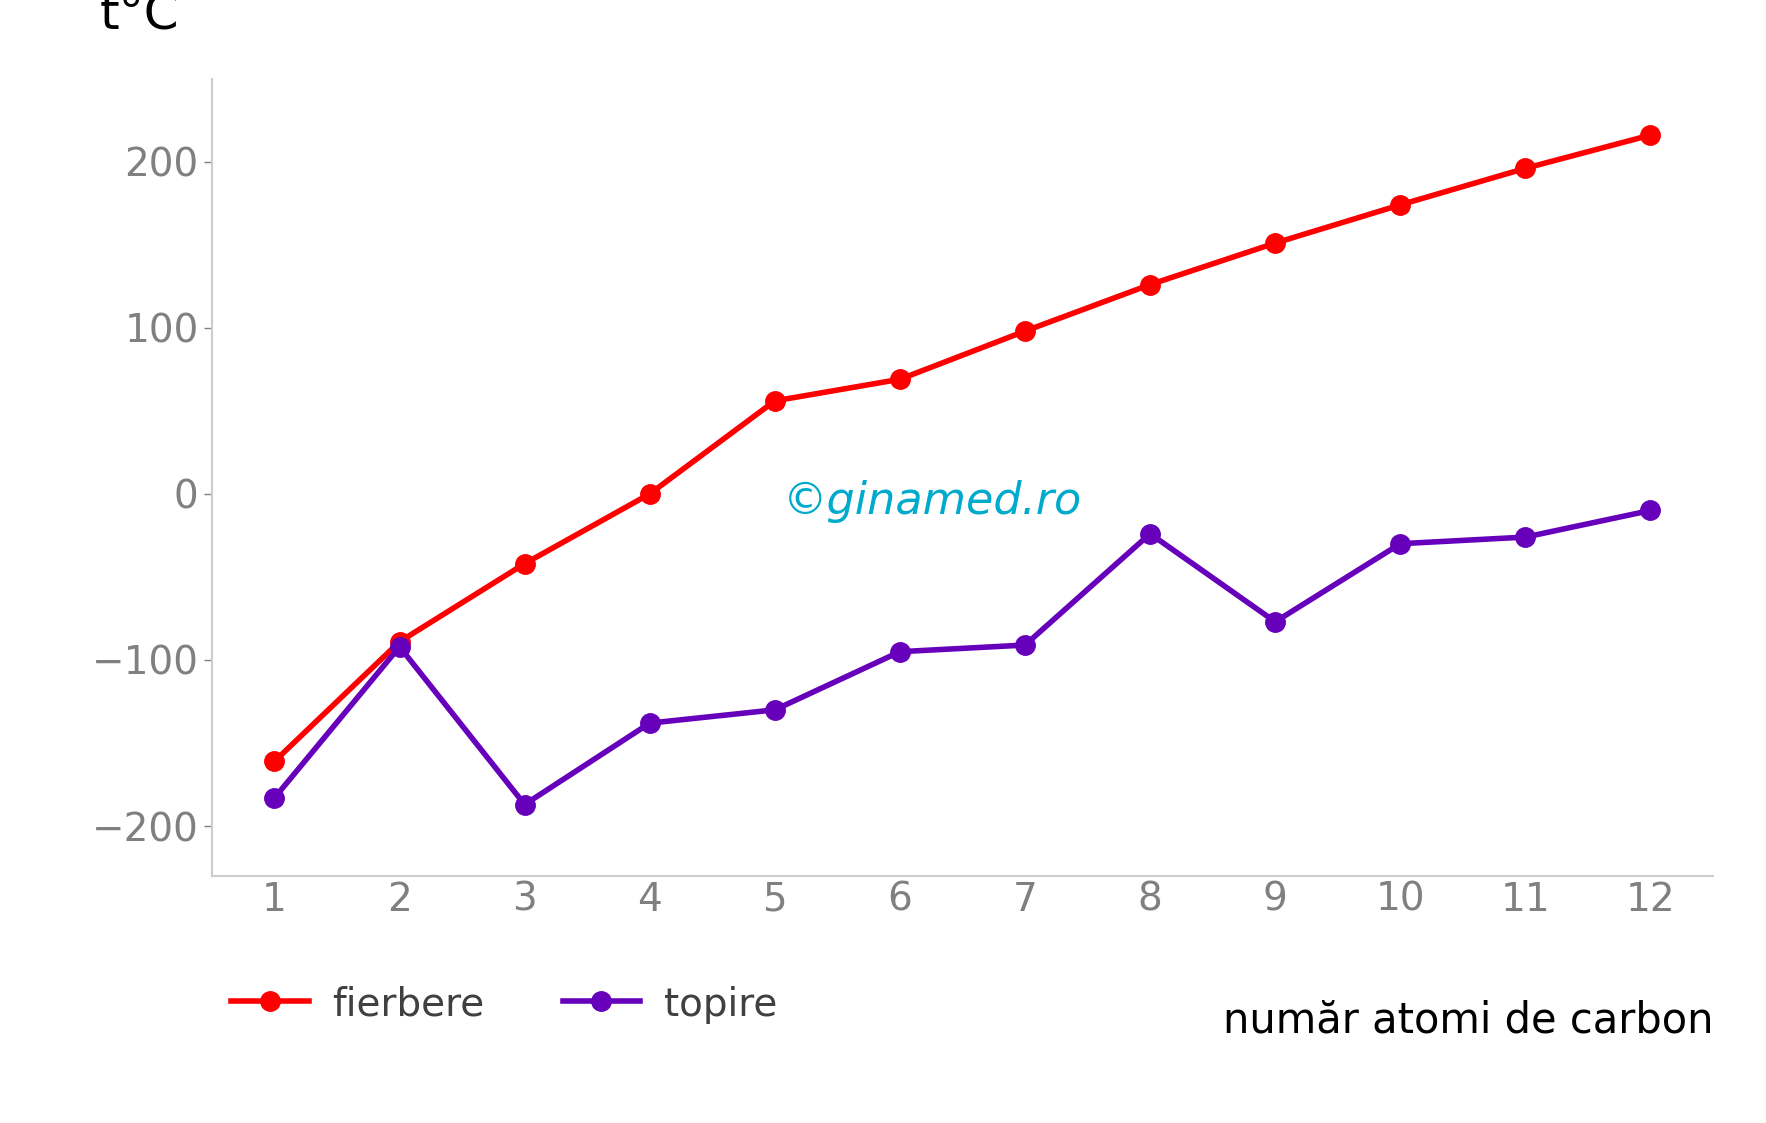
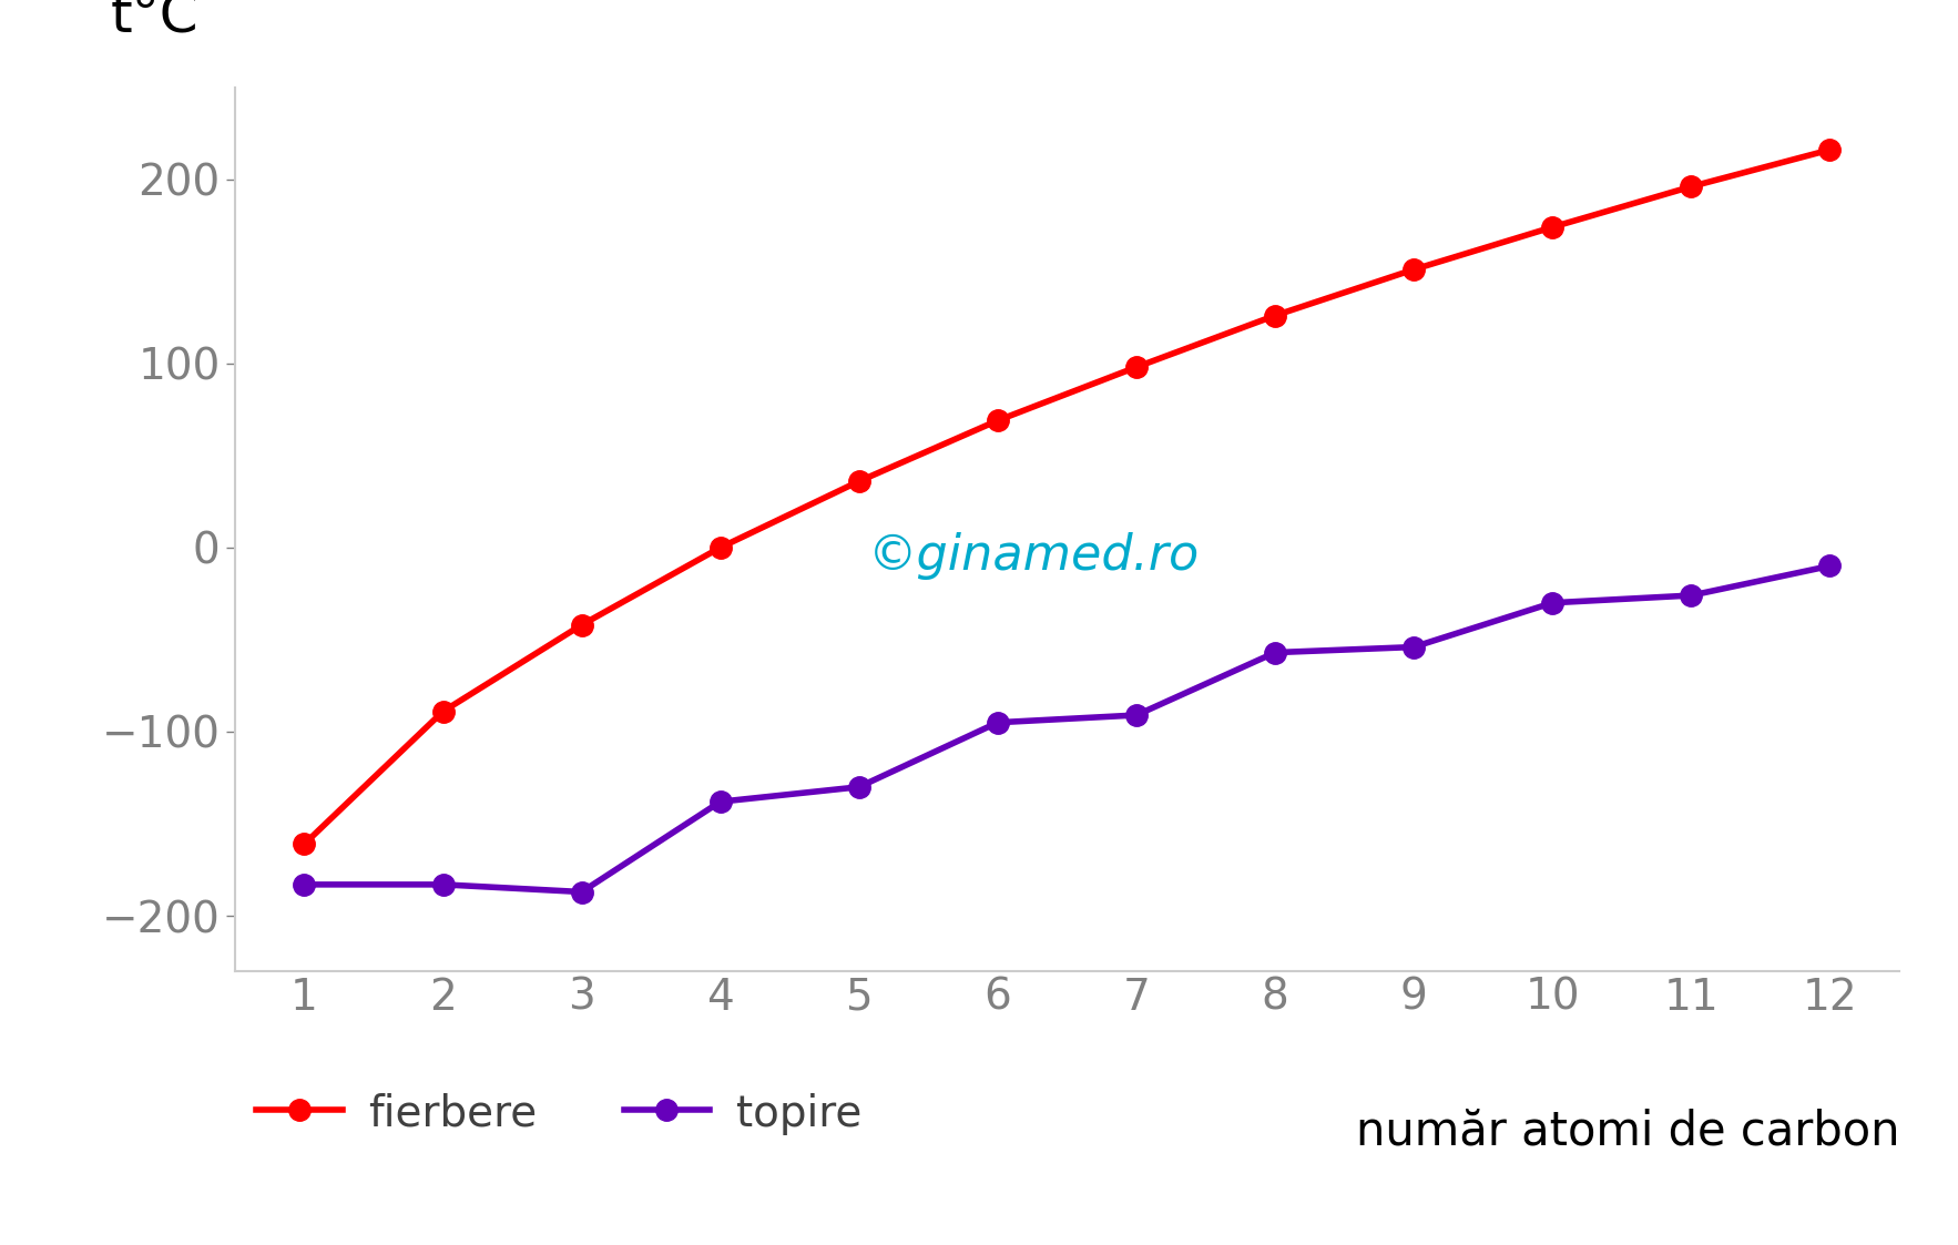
topire/2: -92 -> -183
fierbere/5: 56 -> 36
topire/8: -24 -> -57
topire/9: -77 -> -54
